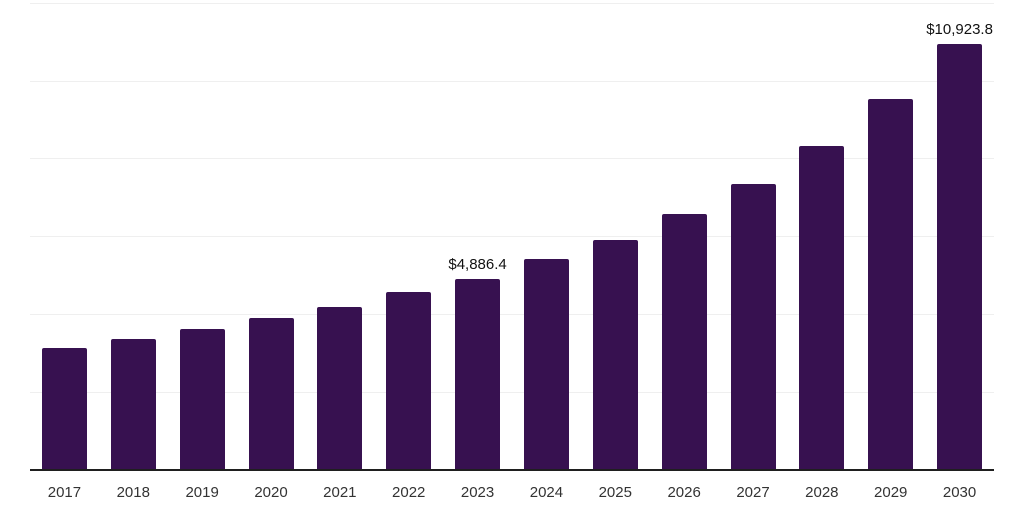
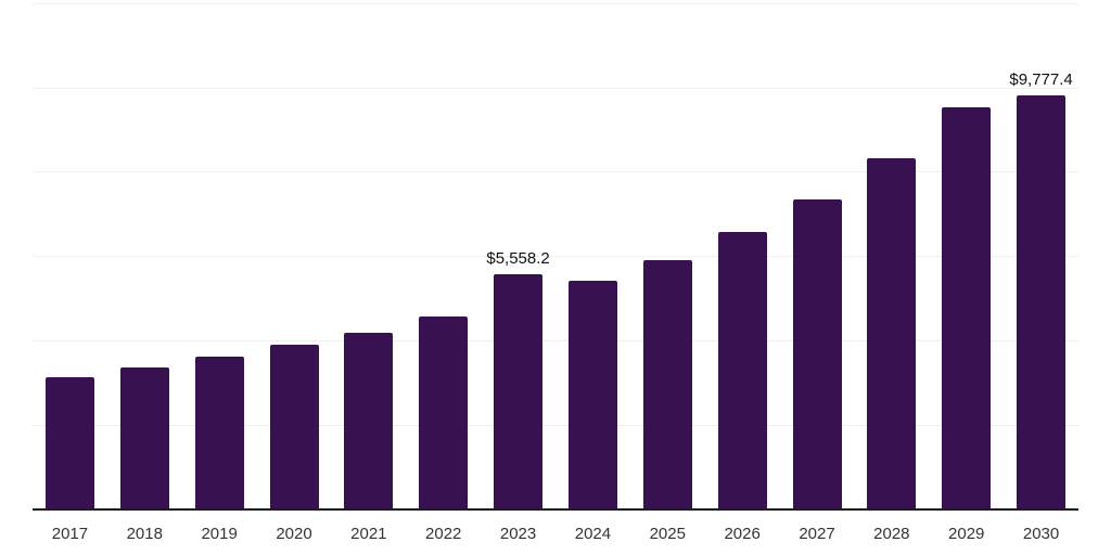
2023: $4,886.4 -> $5,558.2
2030: $10,923.8 -> $9,777.4
